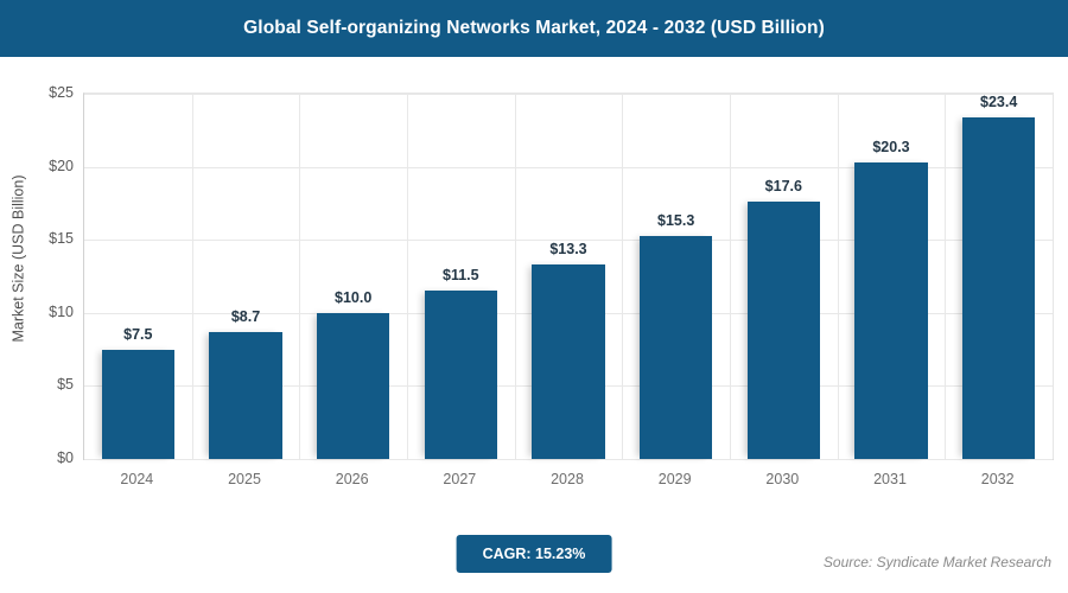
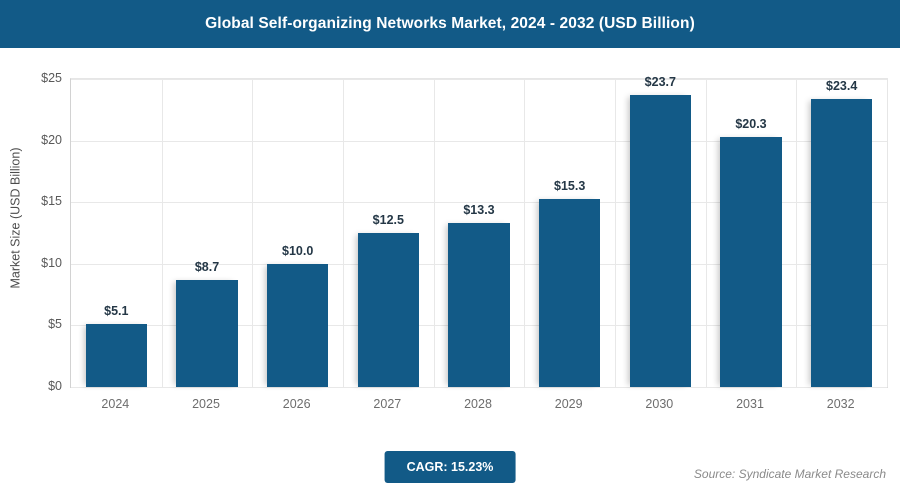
2024: $7.5 -> $5.1
2027: $11.5 -> $12.5
2030: $17.6 -> $23.7
